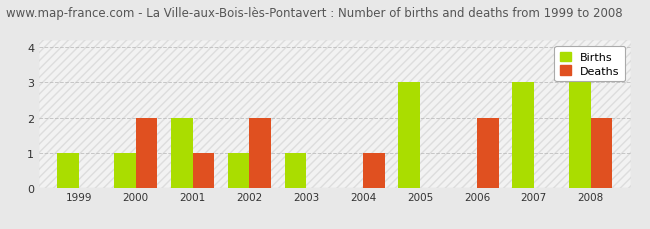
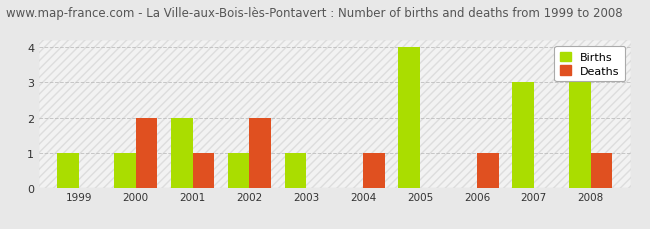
Births/2005: 3 -> 4
Deaths/2006: 2 -> 1
Deaths/2008: 2 -> 1
